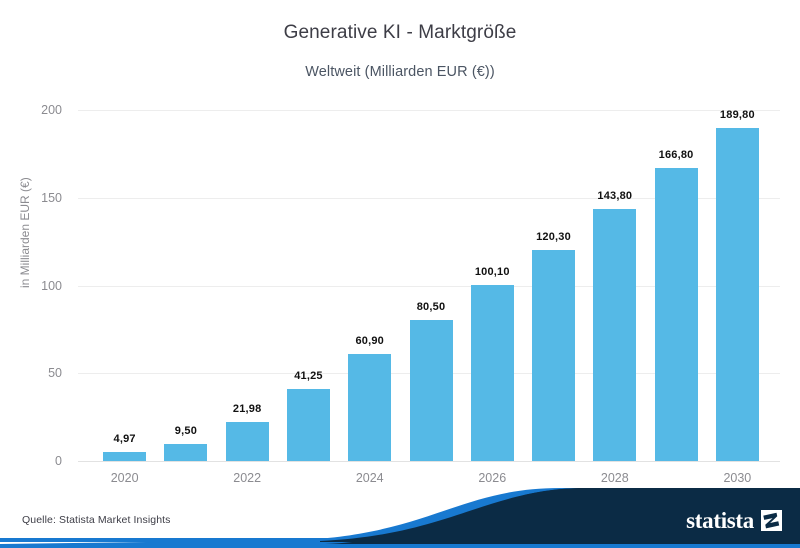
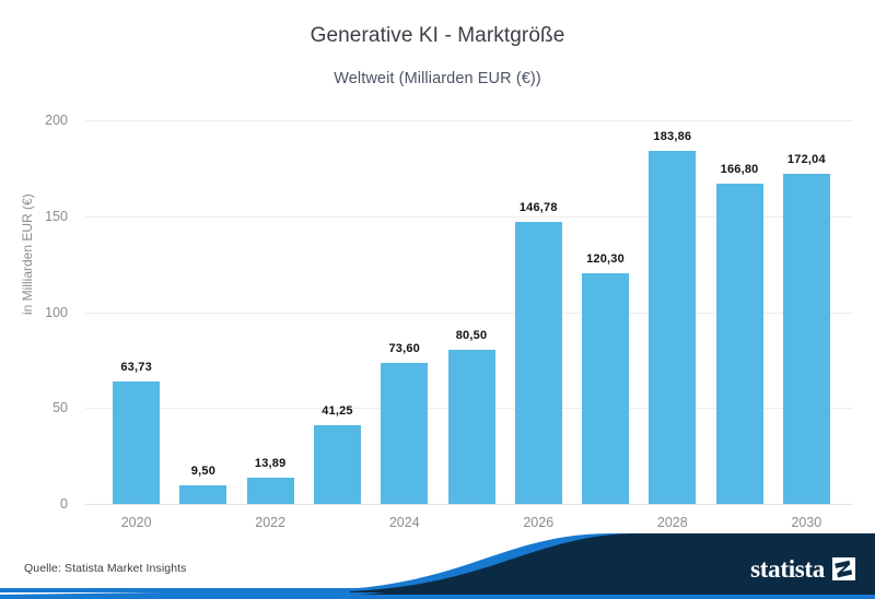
2020: 4,97 -> 63,73
2022: 21,98 -> 13,89
2024: 60,90 -> 73,60
2026: 100,10 -> 146,78
2028: 143,80 -> 183,86
2030: 189,80 -> 172,04
